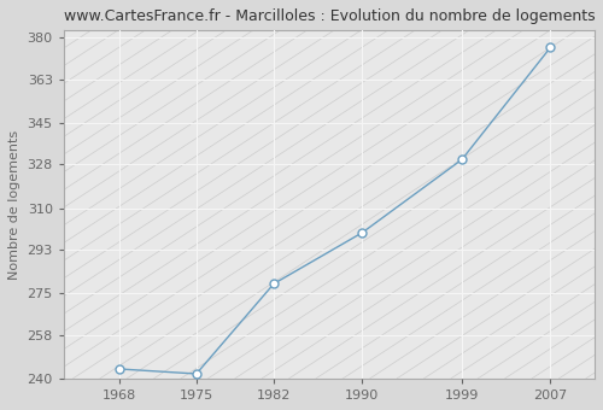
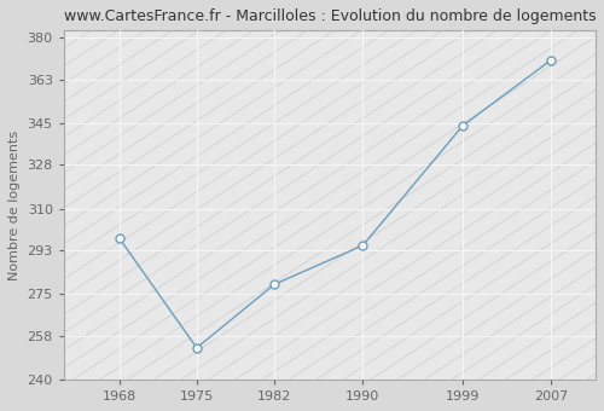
1968: 244 -> 298
1975: 242 -> 253
1990: 300 -> 295
1999: 330 -> 344
2007: 376 -> 371
